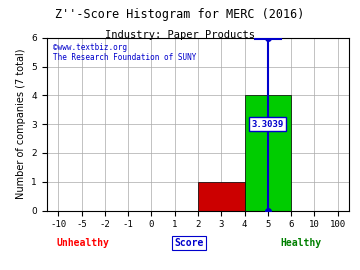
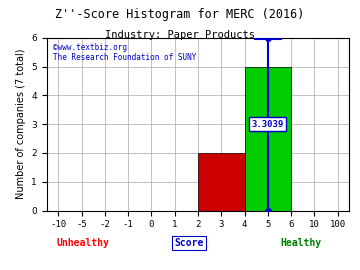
3: 1 -> 2
5: 4 -> 5
